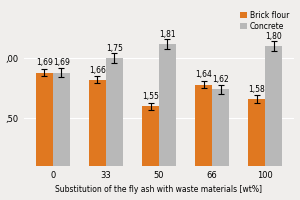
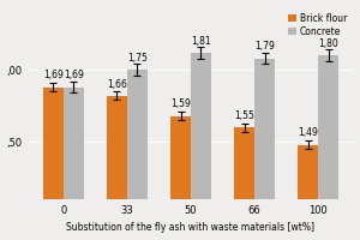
Brick flour/50: 1,55 -> 1,59
Brick flour/66: 1,64 -> 1,55
Concrete/66: 1,62 -> 1,79
Brick flour/100: 1,58 -> 1,49
